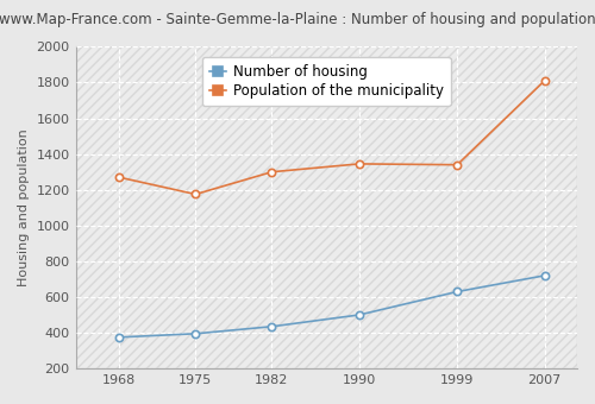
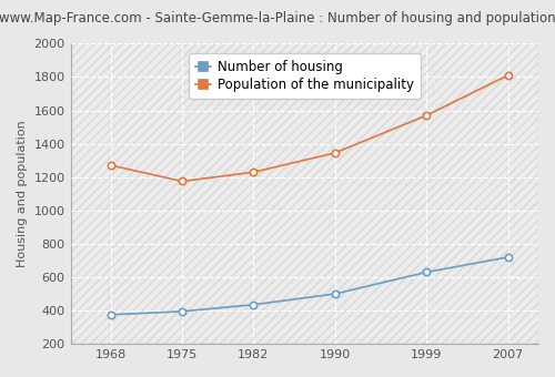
Population of the municipality/1982: 1300 -> 1230
Population of the municipality/1999: 1340 -> 1570
